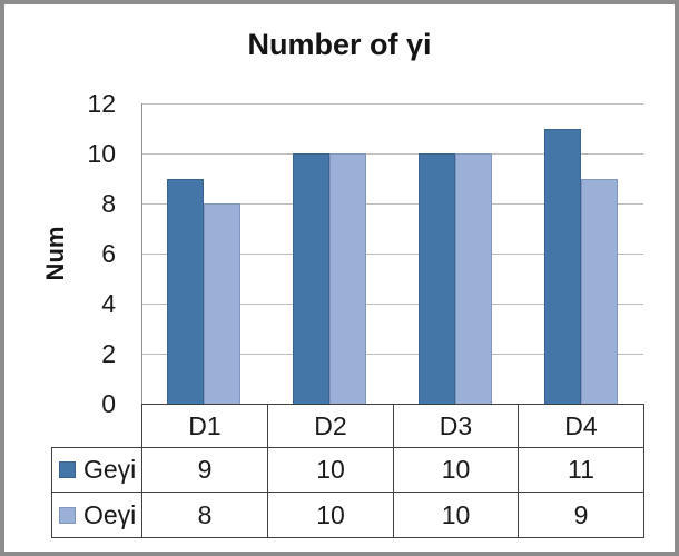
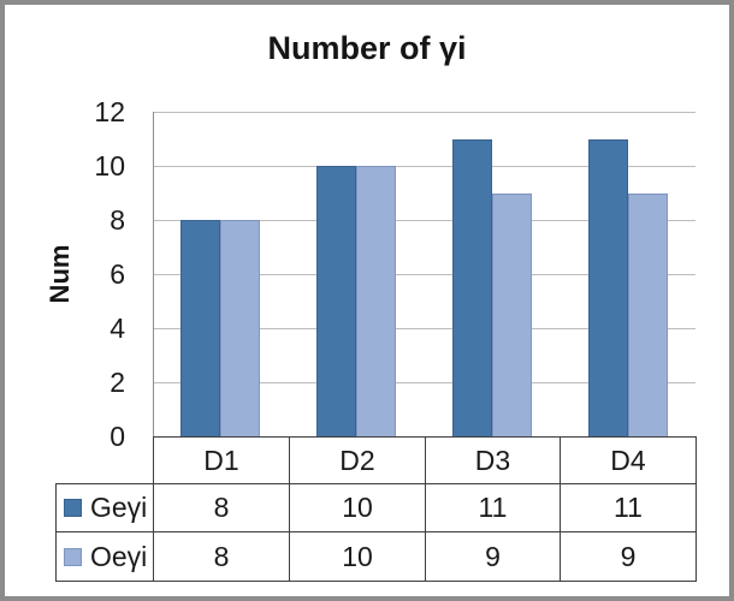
Geγi/D1: 9 -> 8
Geγi/D3: 10 -> 11
Oeγi/D3: 10 -> 9
